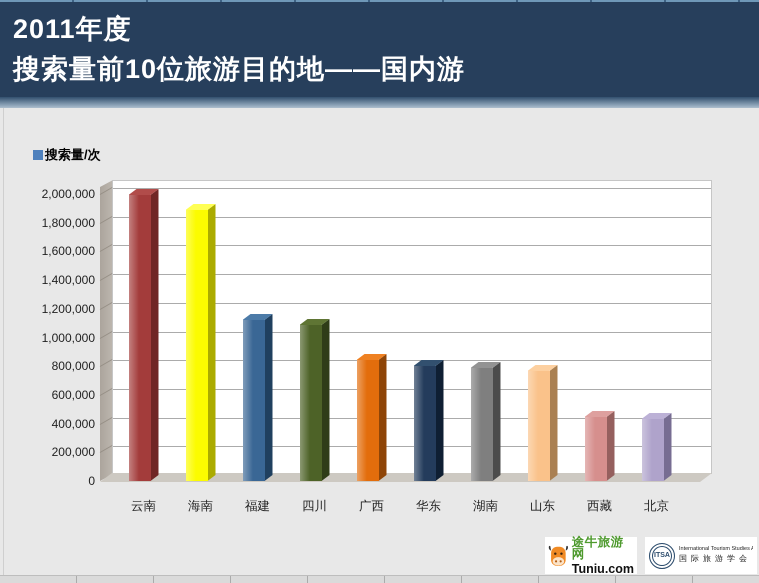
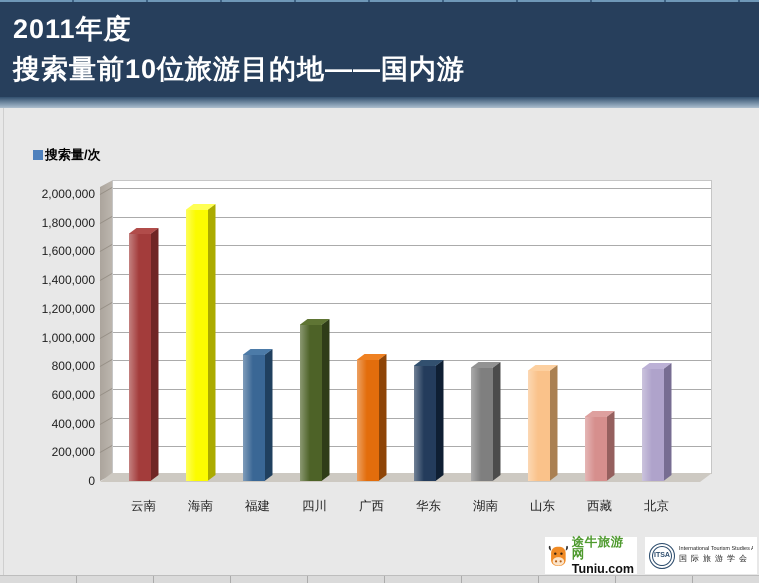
云南: 1990000 -> 1720000
福建: 1120000 -> 880000
北京: 440000 -> 780000
